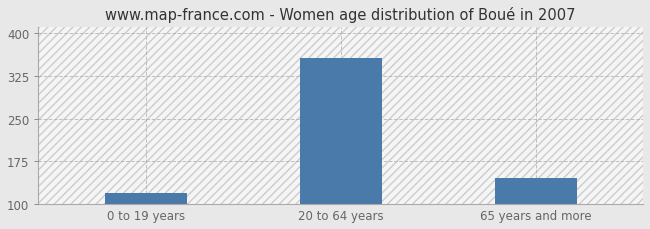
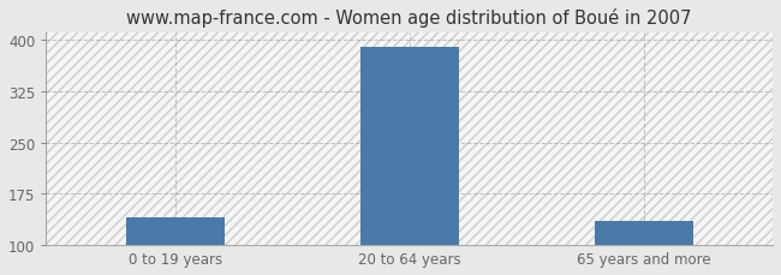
0 to 19 years: 120 -> 140
20 to 64 years: 356 -> 390
65 years and more: 146 -> 135
